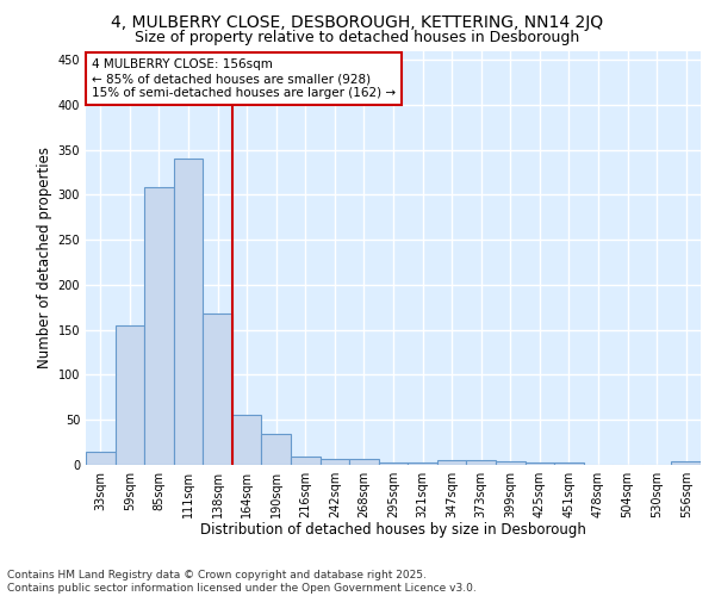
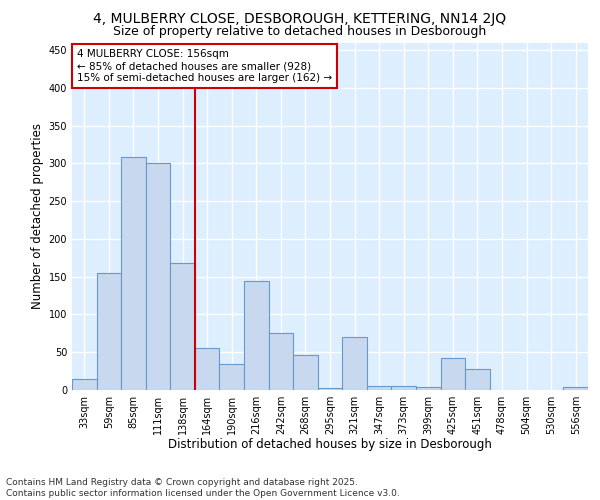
111sqm: 340 -> 300
216sqm: 9 -> 144
242sqm: 7 -> 76
268sqm: 6 -> 46
321sqm: 3 -> 70
425sqm: 3 -> 42
451sqm: 3 -> 28
